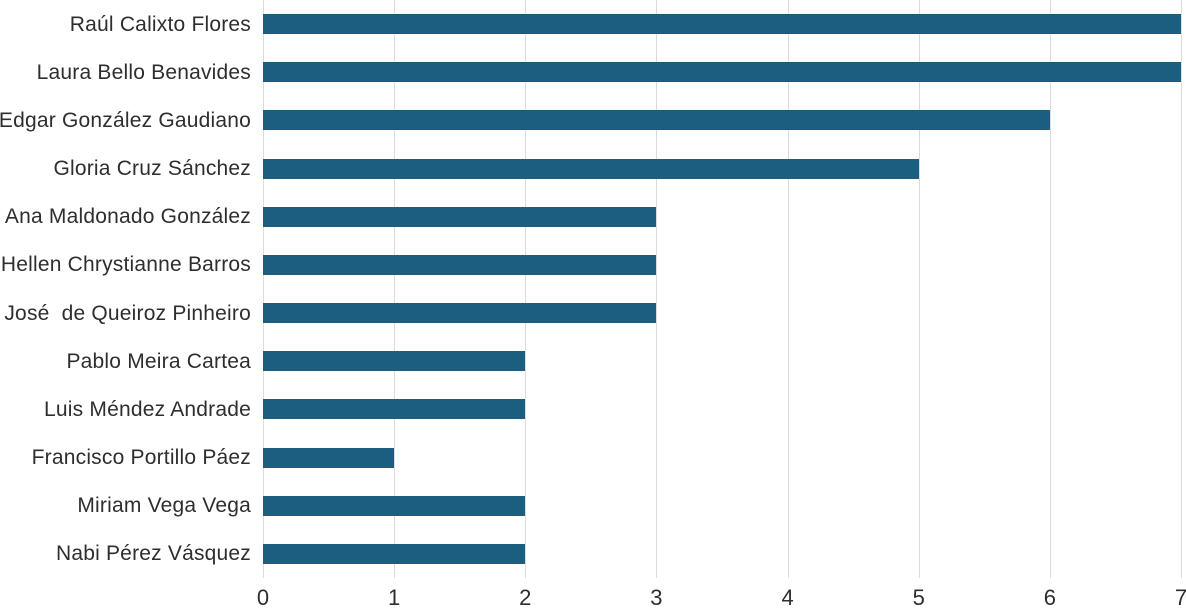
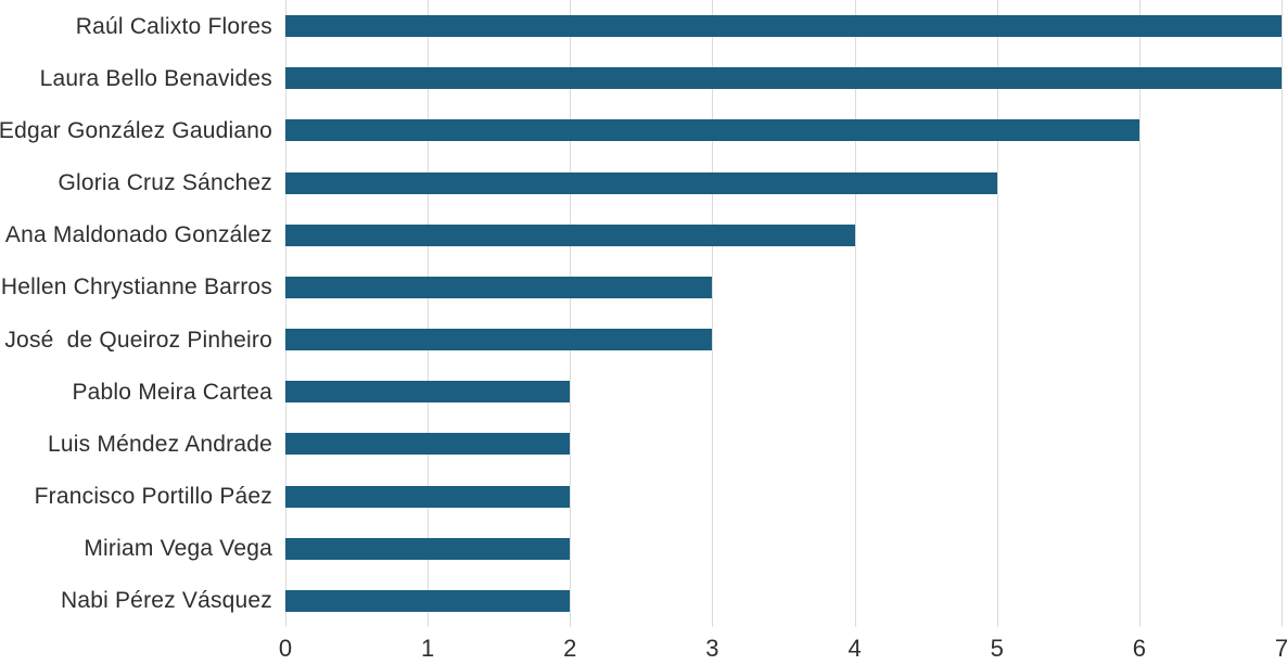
Ana Maldonado González: 3 -> 4
Francisco Portillo Páez: 1 -> 2
